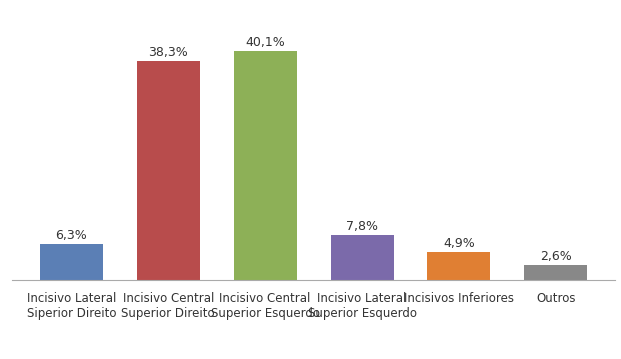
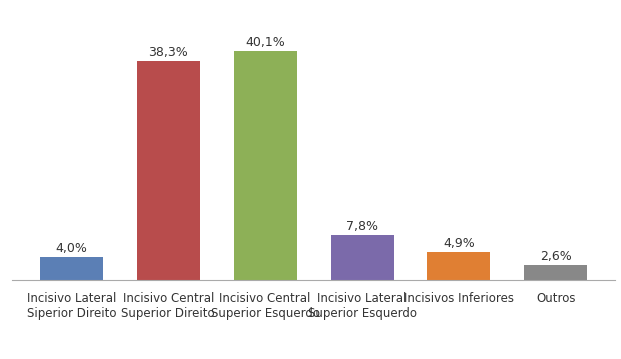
Incisivo Lateral Siperior Direito: 6,3% -> 4,0%
